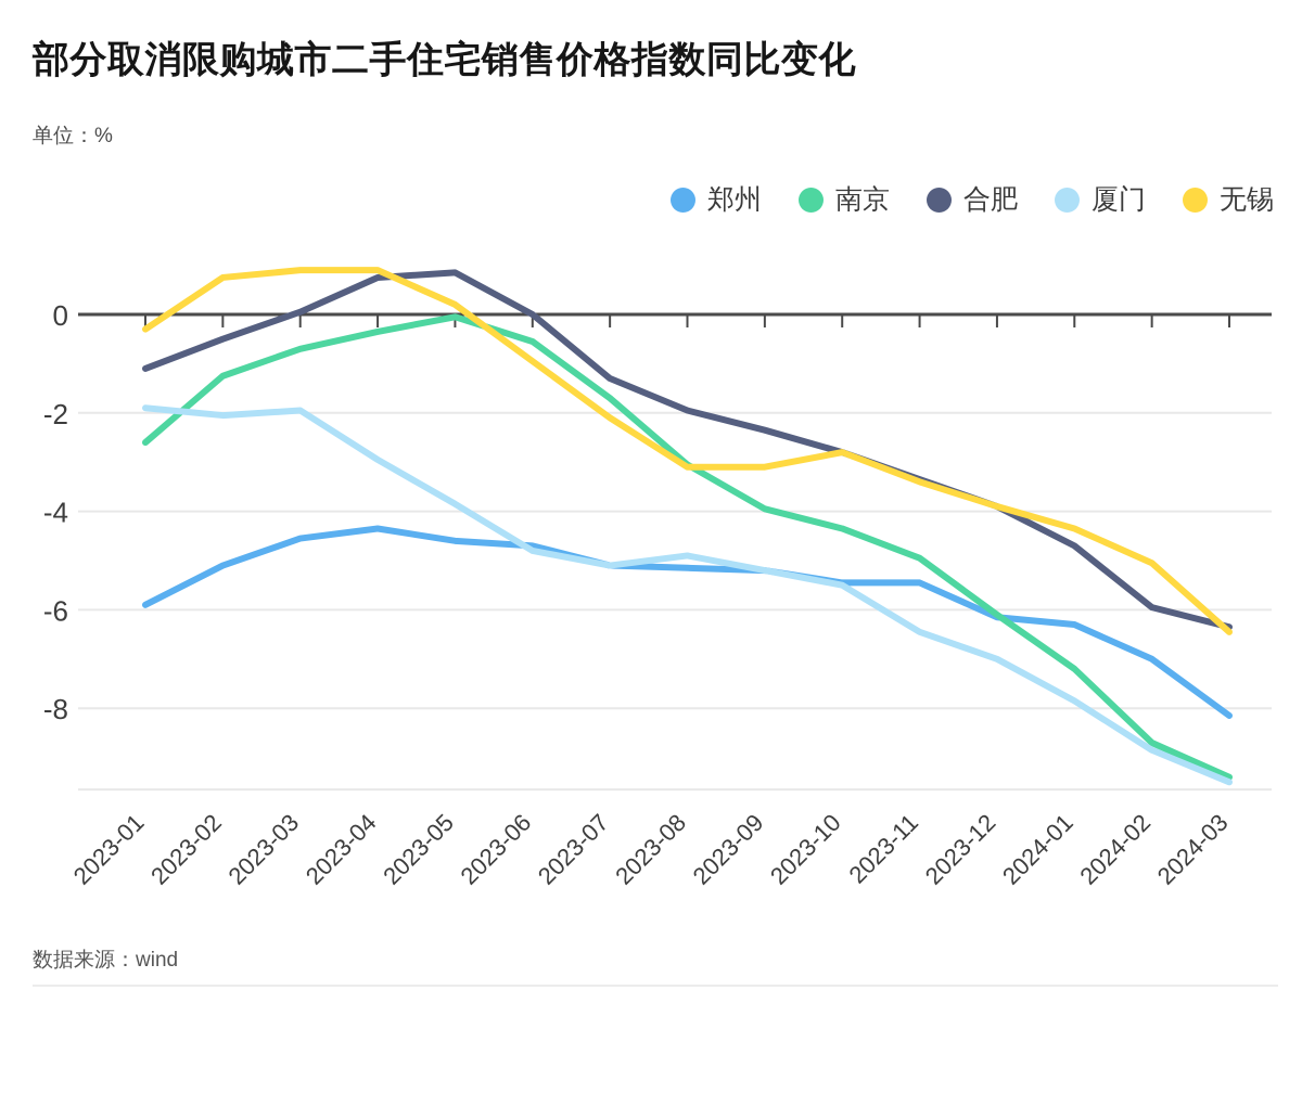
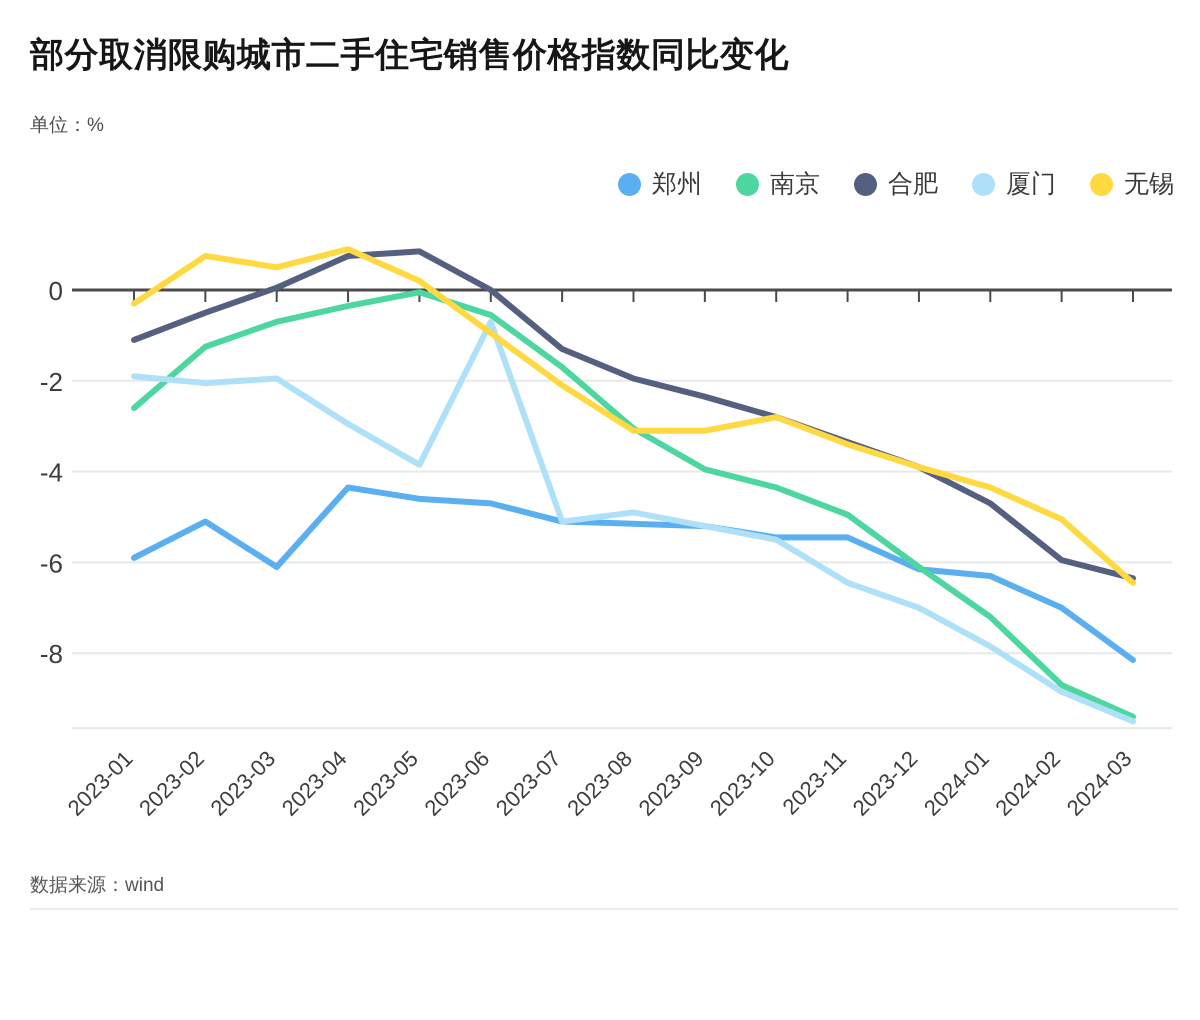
郑州/2023-03: -4.5 -> -6.1
无锡/2023-03: 0.9 -> 0.5
厦门/2023-06: -4.8 -> -0.7
